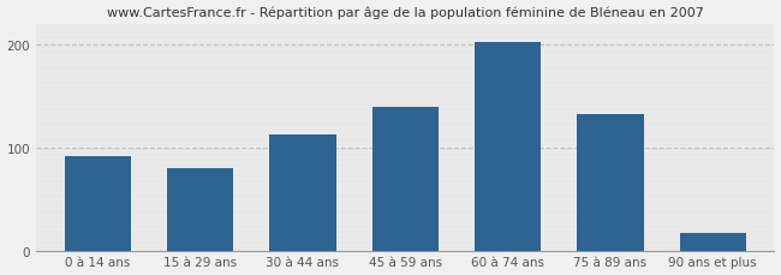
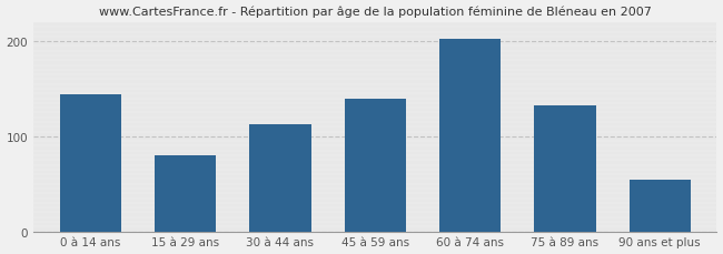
0 à 14 ans: 92 -> 144
90 ans et plus: 17 -> 54
